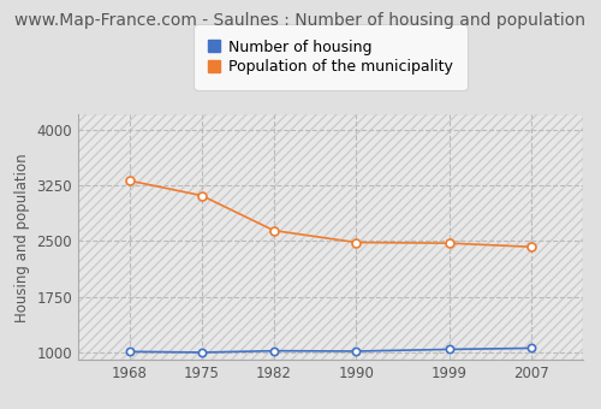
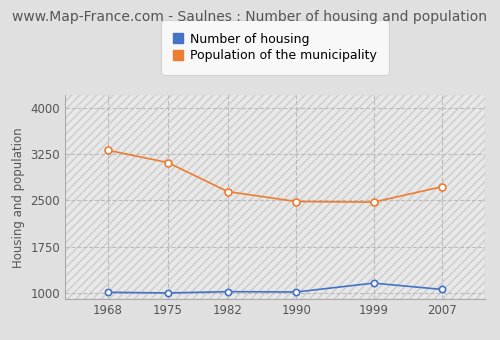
Number of housing/1999: 1040 -> 1160
Population of the municipality/2007: 2420 -> 2720
